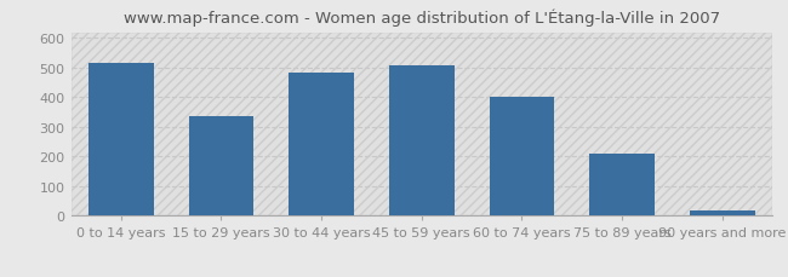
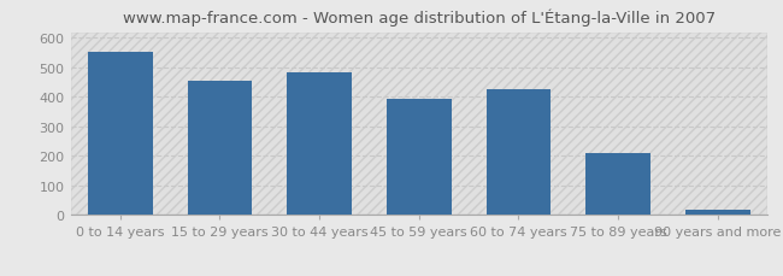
0 to 14 years: 515 -> 555
15 to 29 years: 338 -> 455
45 to 59 years: 508 -> 395
60 to 74 years: 400 -> 425
